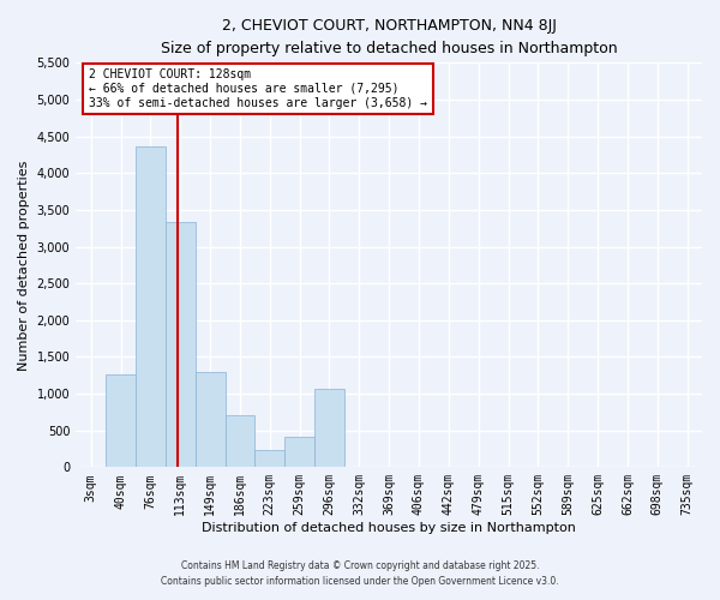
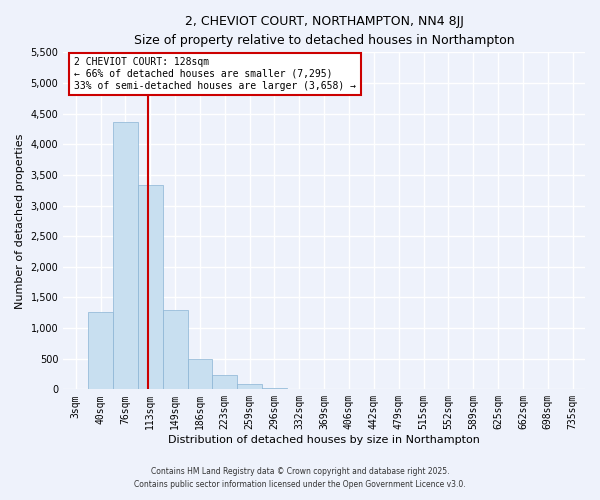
186sqm: 700 -> 500
259sqm: 420 -> 80
296sqm: 1,060 -> 20
